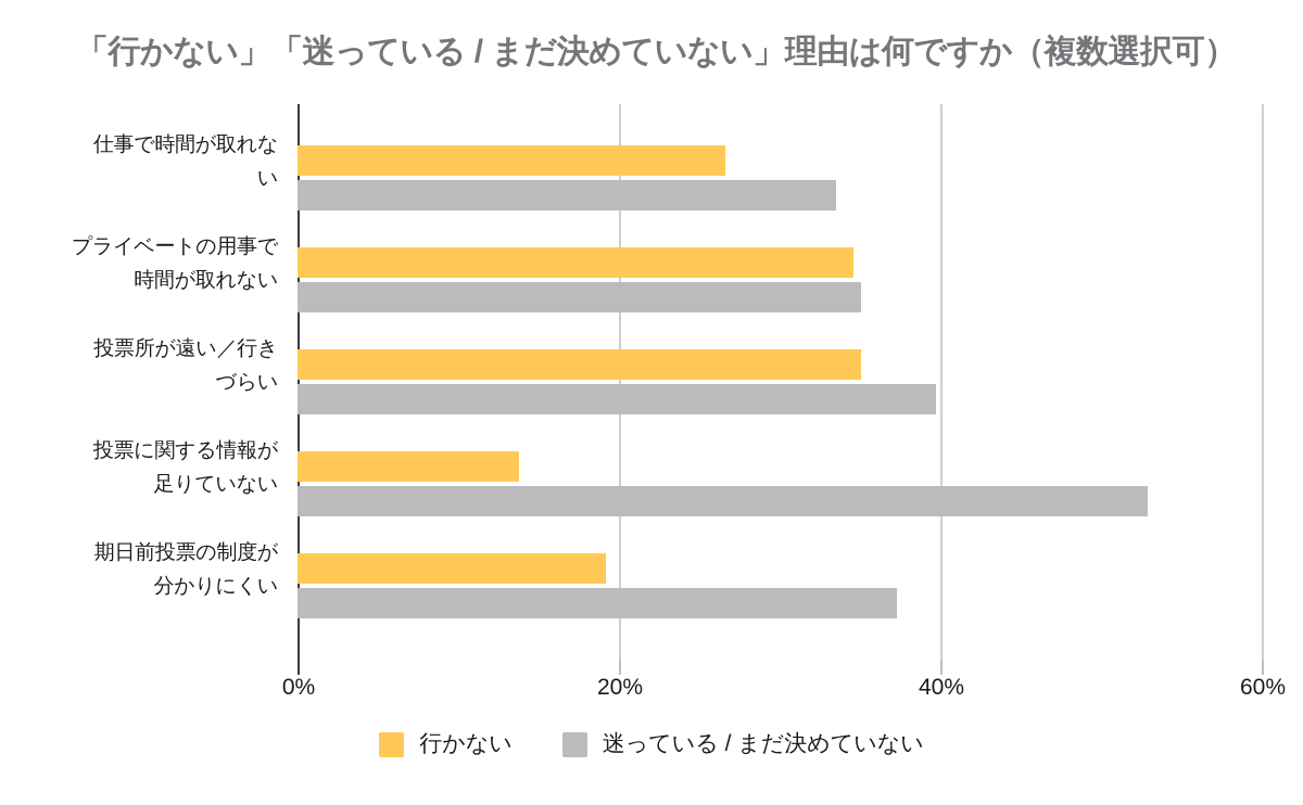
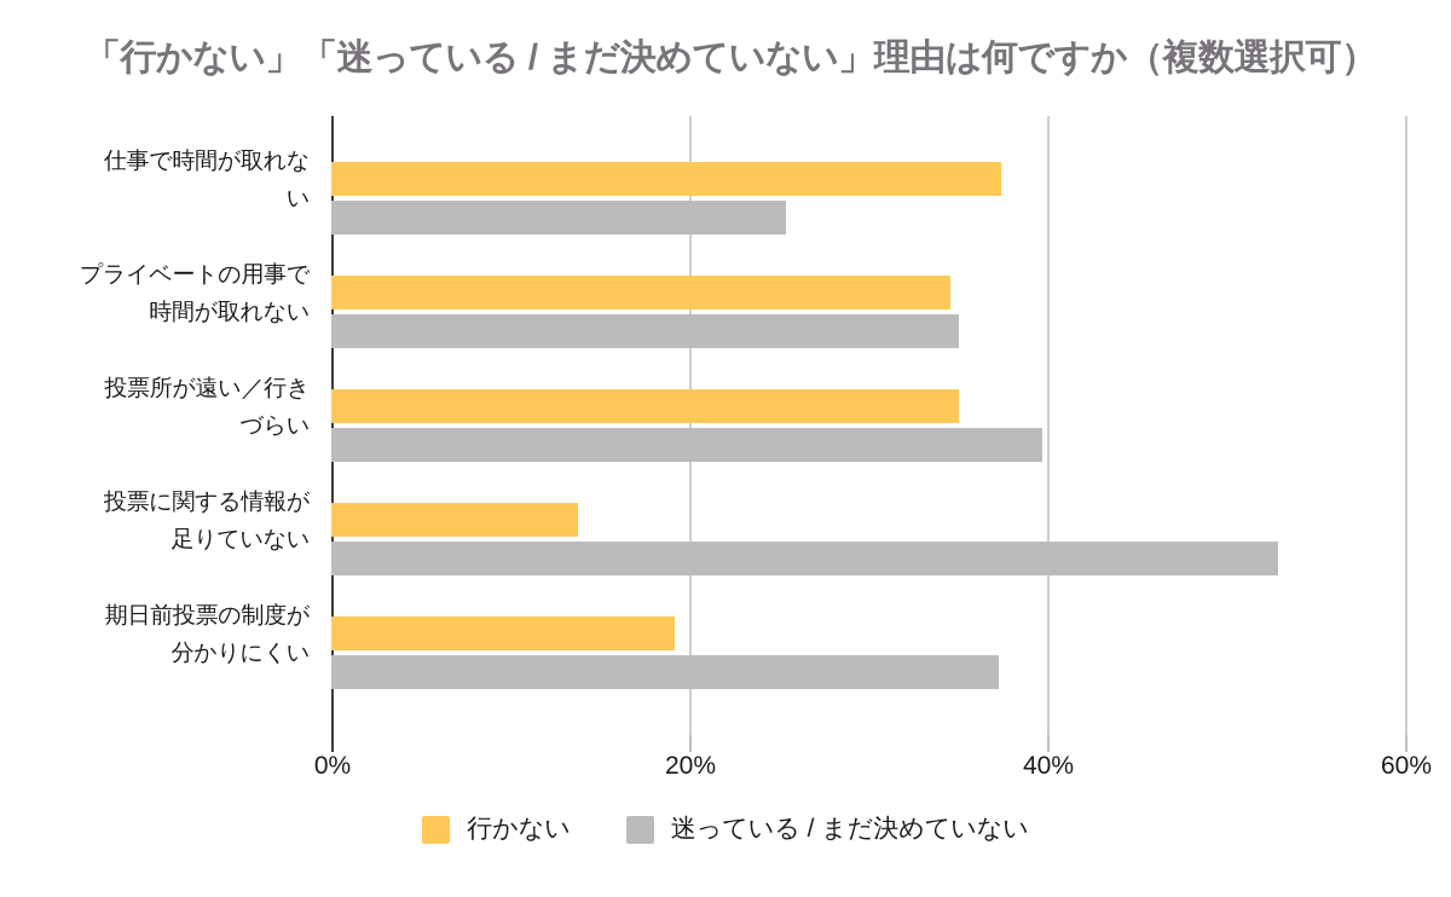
行かない/仕事で時間が取れない: 26.6% -> 37.4%
迷っている / まだ決めていない/仕事で時間が取れない: 33.5% -> 25.4%
